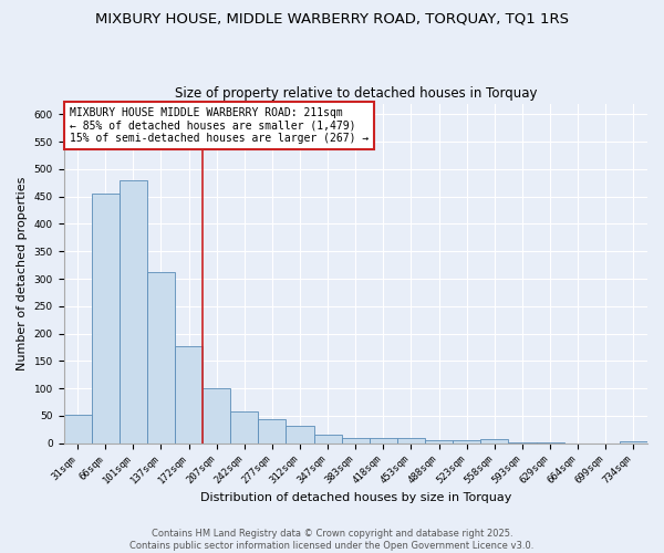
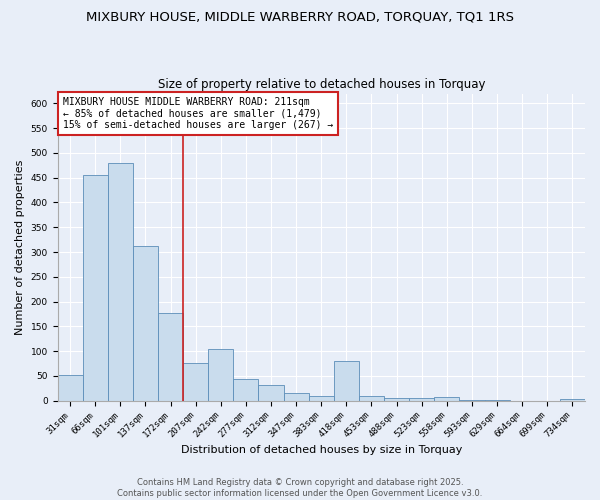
207sqm: 101 -> 75
242sqm: 57 -> 105
418sqm: 10 -> 80
